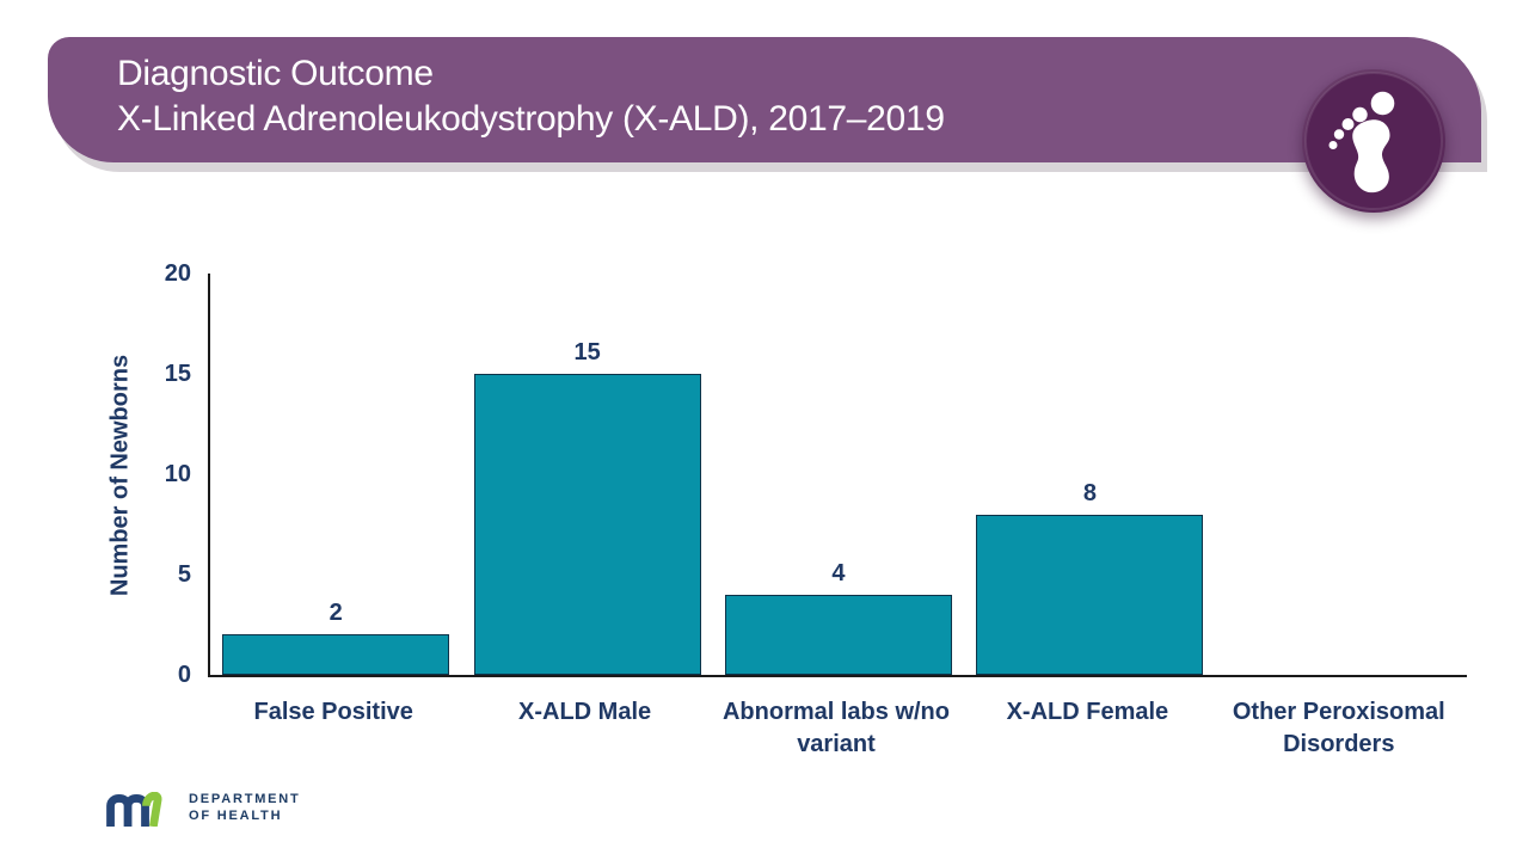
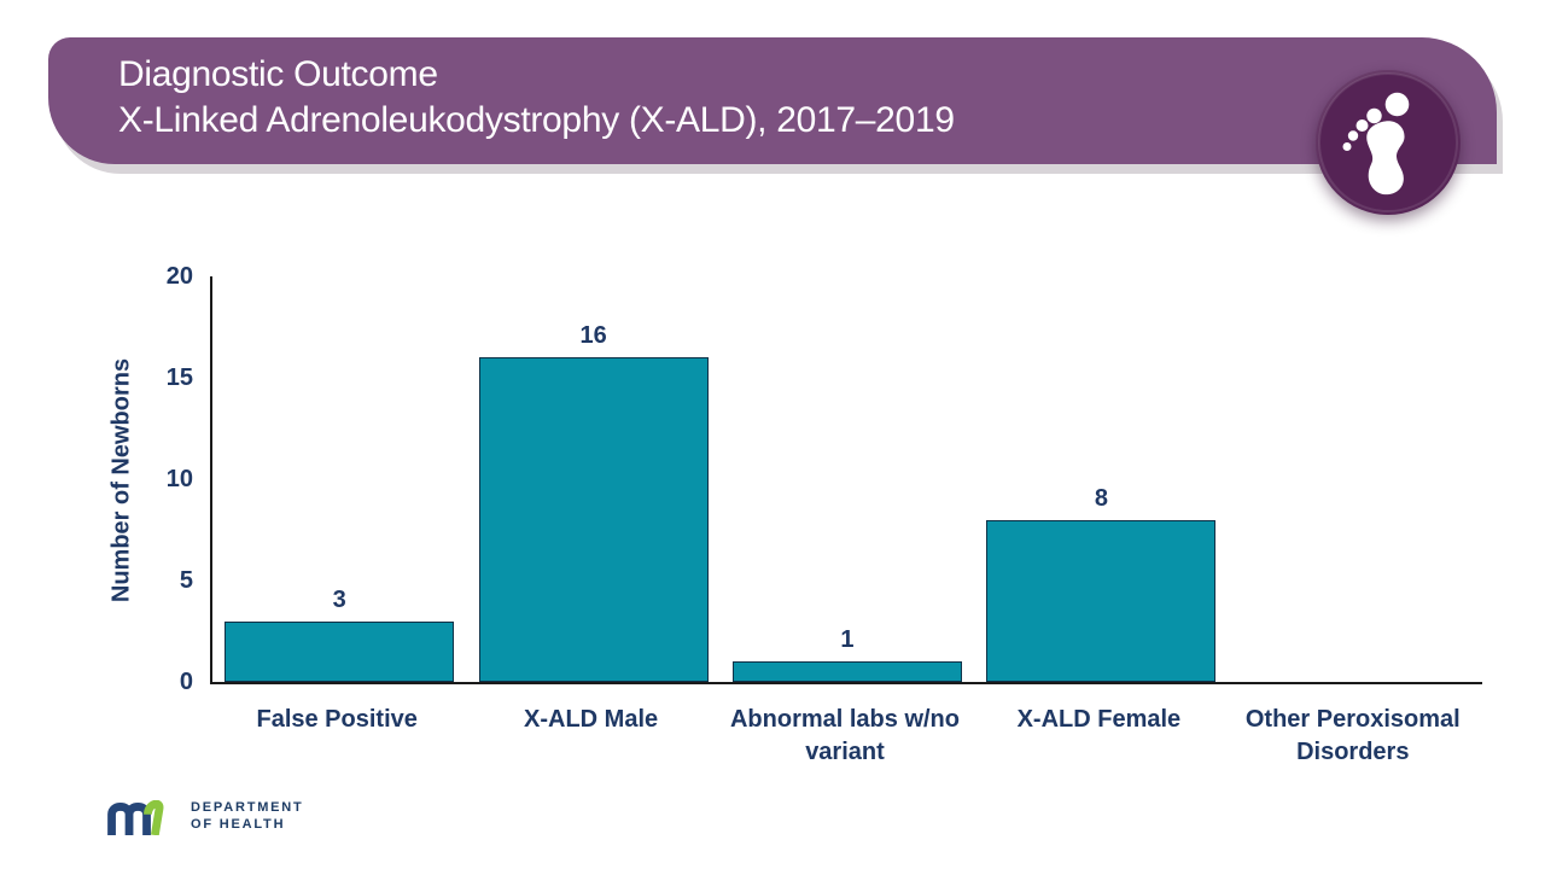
False Positive: 2 -> 3
X-ALD Male: 15 -> 16
Abnormal labs w/no variant: 4 -> 1
